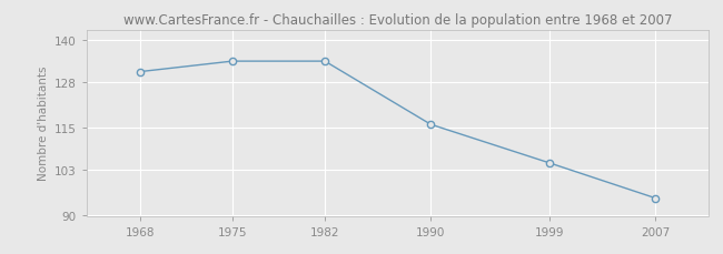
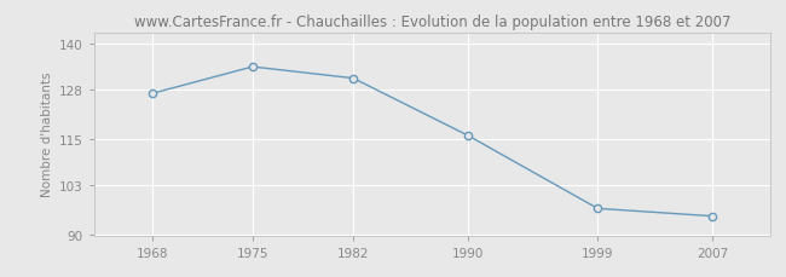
1968: 131 -> 127
1982: 134 -> 131
1999: 105 -> 97
